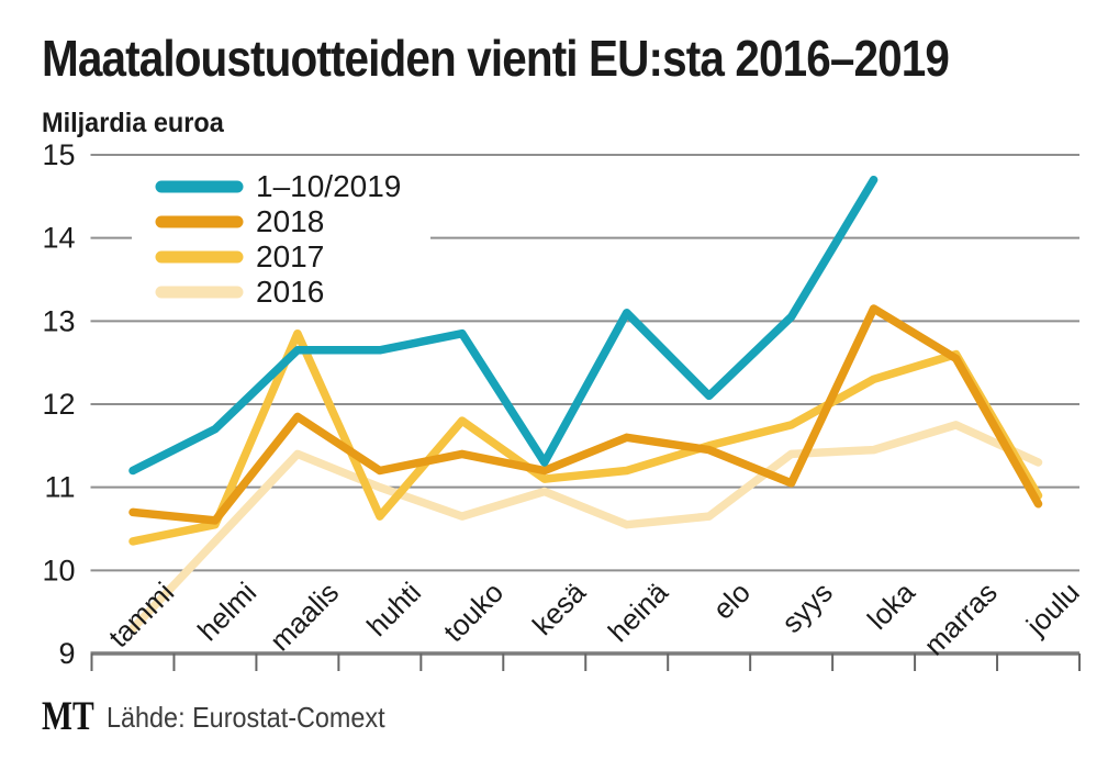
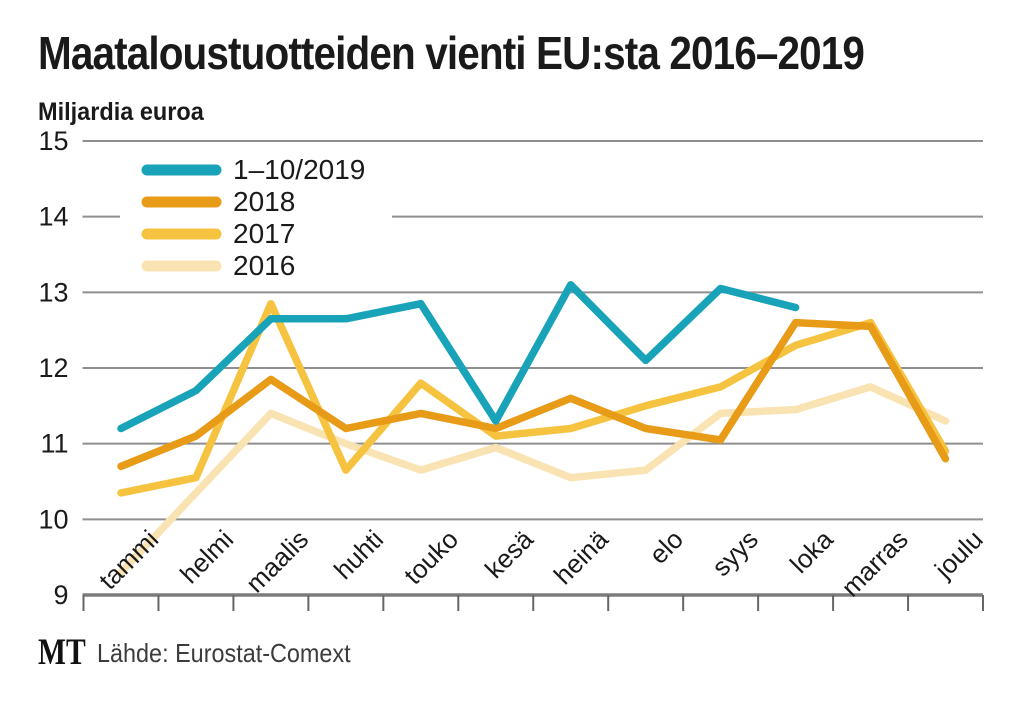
2018/helmi: 10.6 -> 11.1
2018/elo: 11.4 -> 11.2
1–10/2019/loka: 14.7 -> 12.8
2018/loka: 13.2 -> 12.6
